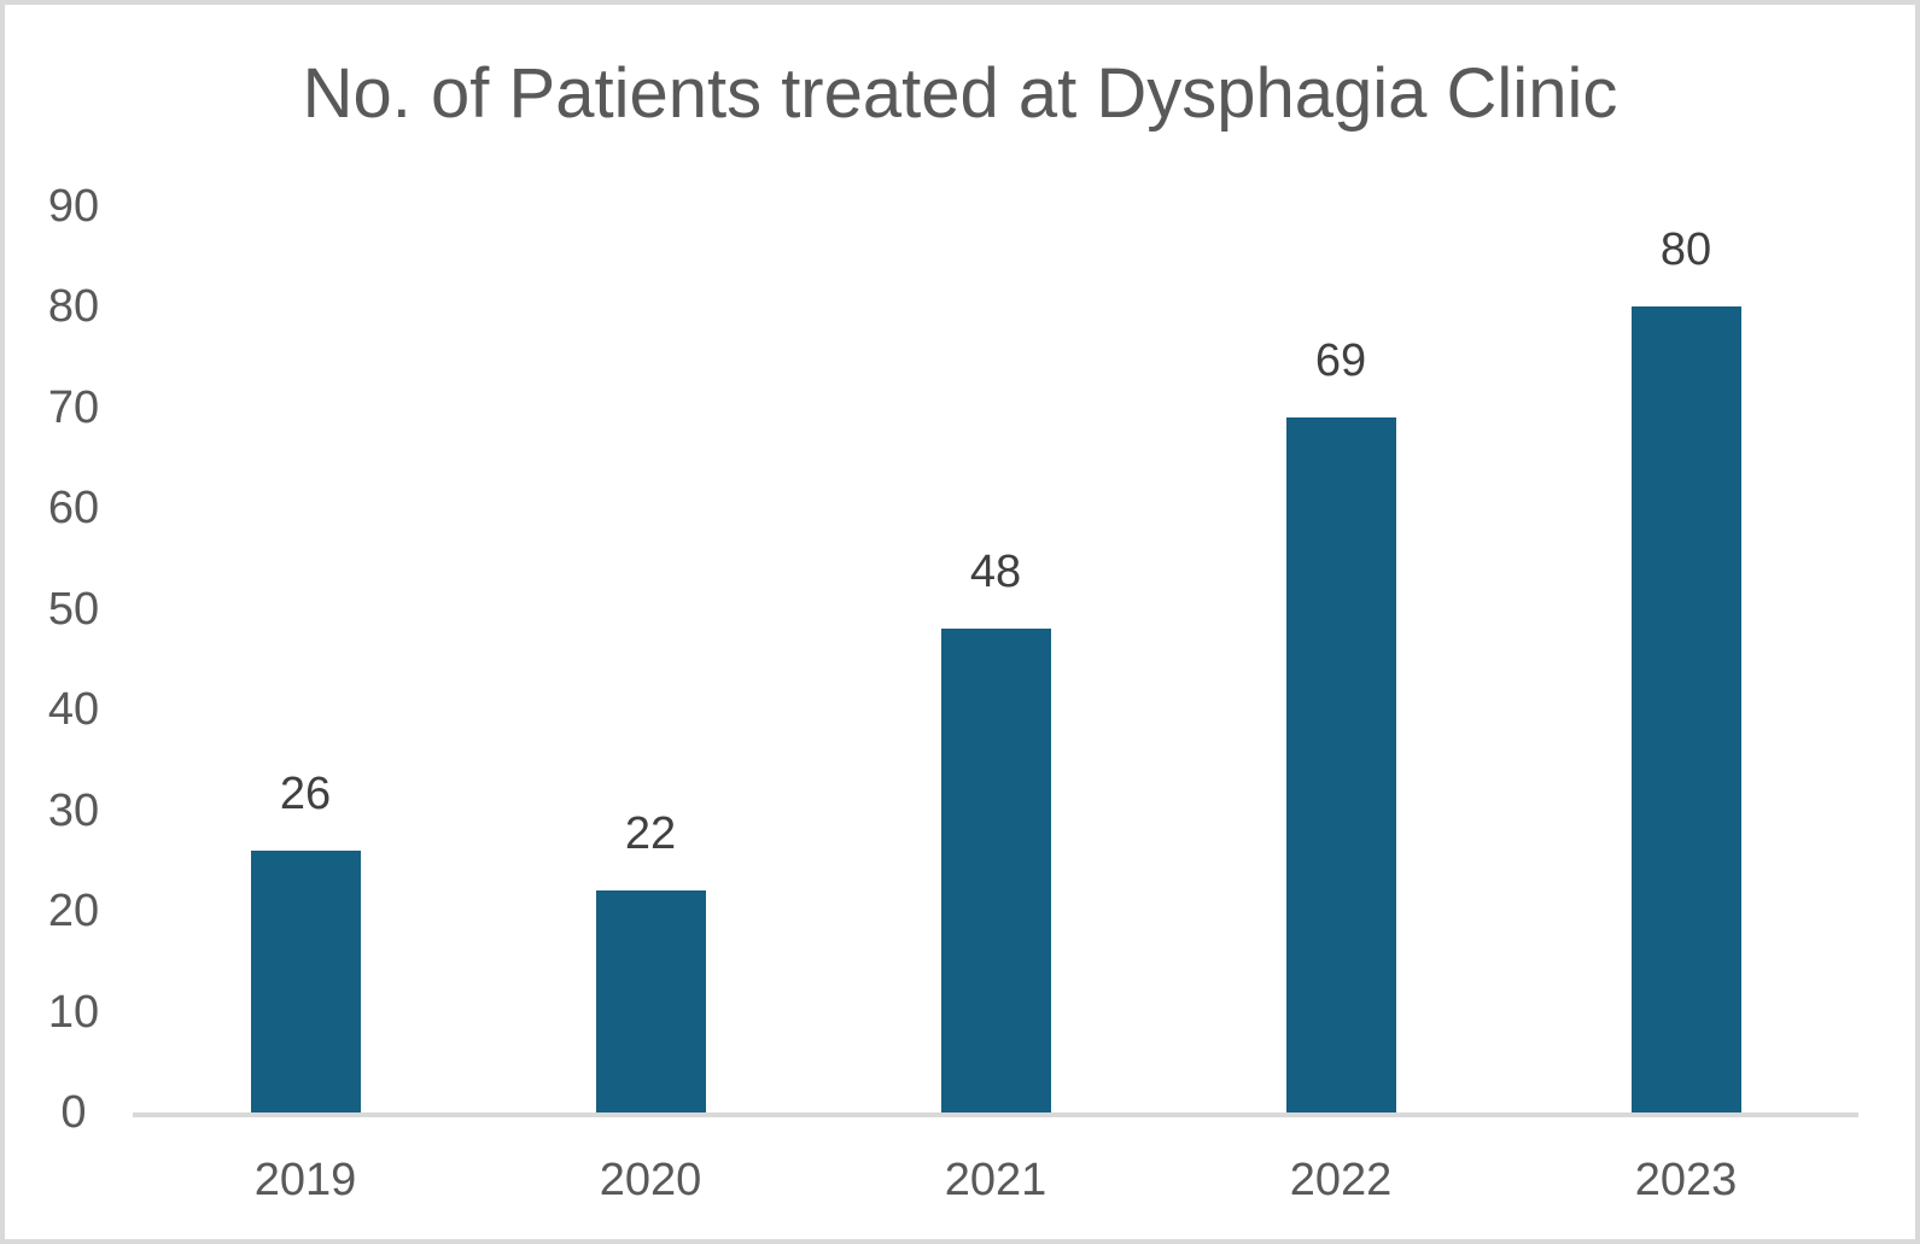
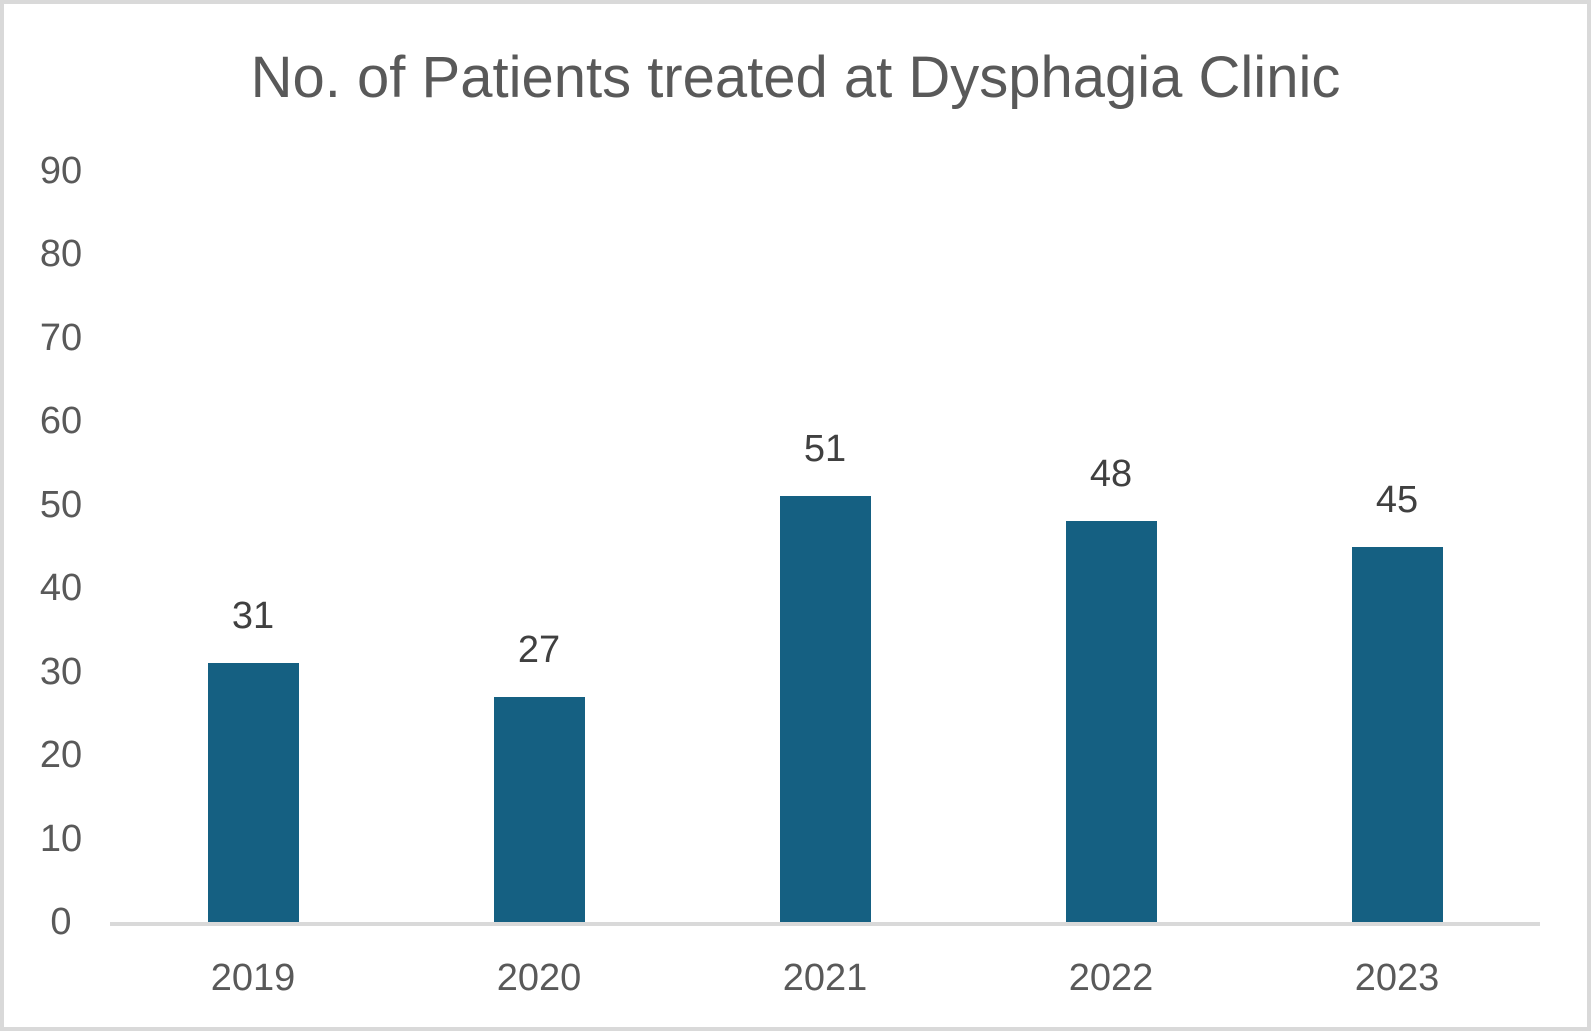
2019: 26 -> 31
2020: 22 -> 27
2021: 48 -> 51
2022: 69 -> 48
2023: 80 -> 45
